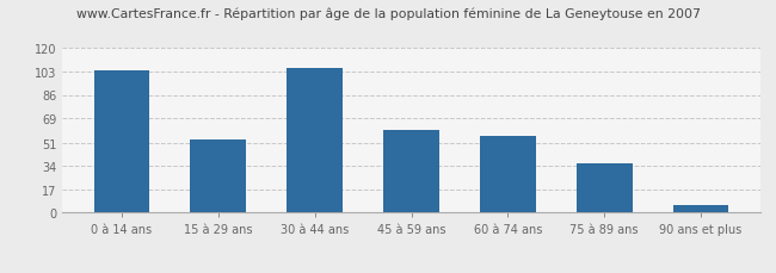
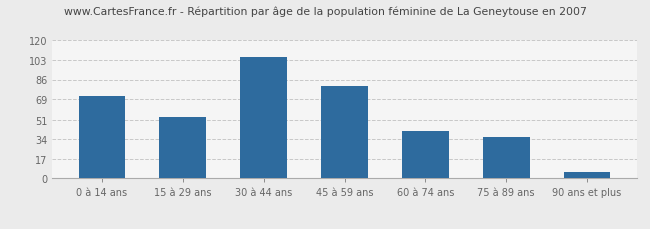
0 à 14 ans: 104 -> 72
45 à 59 ans: 60 -> 80
60 à 74 ans: 56 -> 41
